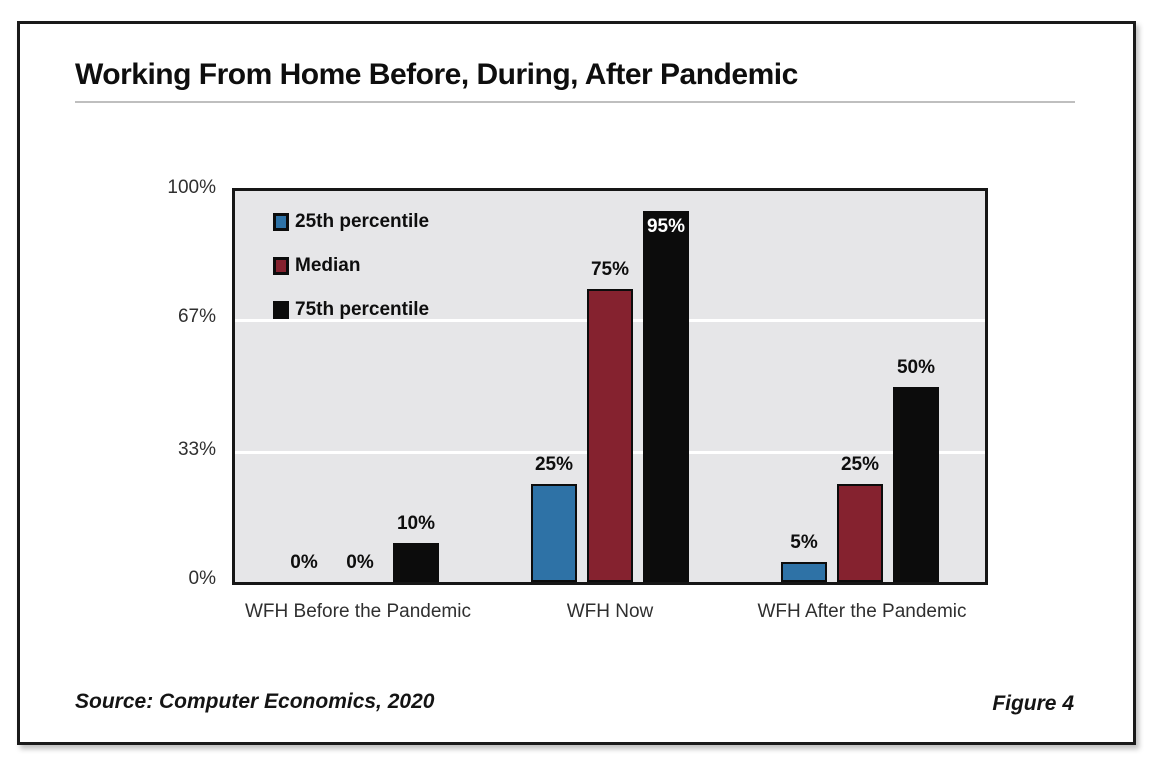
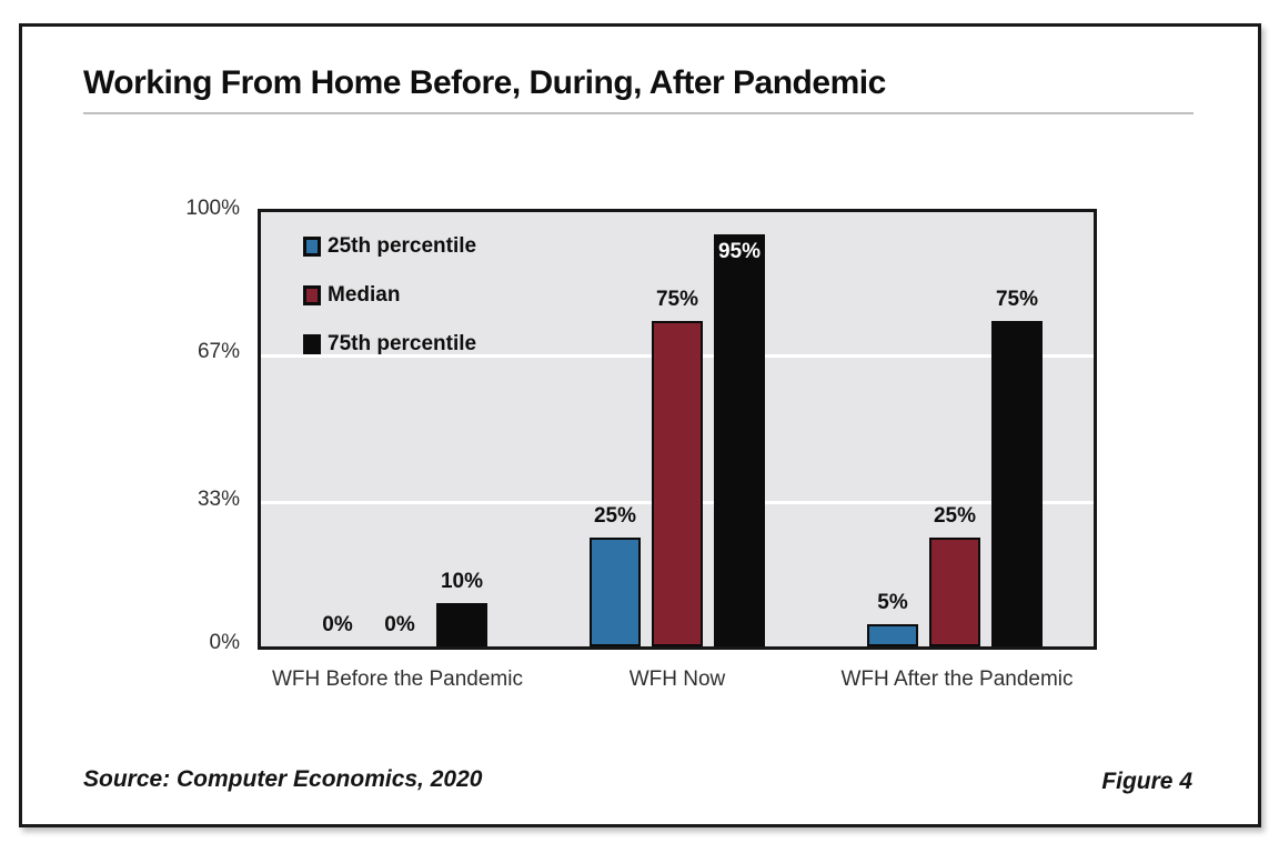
75th percentile/WFH After the Pandemic: 50% -> 75%
